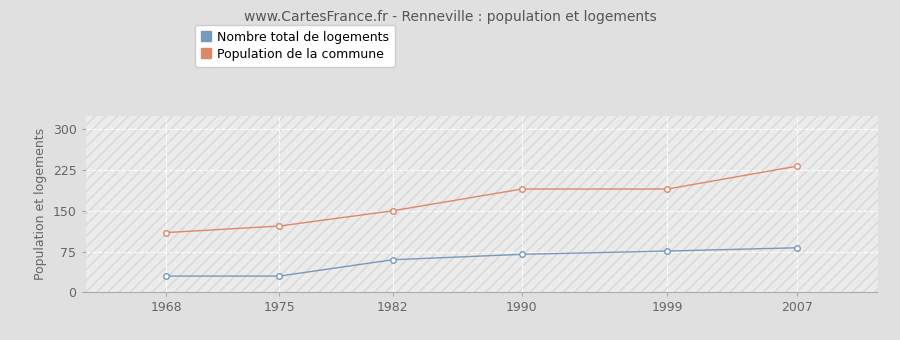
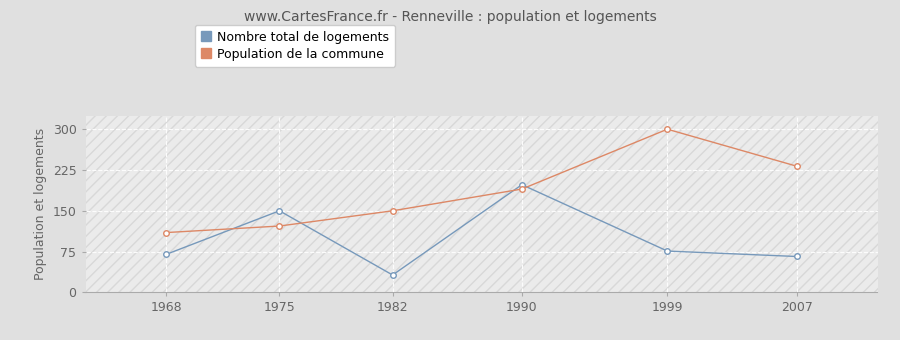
Nombre total de logements/1968: 30 -> 70
Nombre total de logements/1975: 30 -> 150
Nombre total de logements/1982: 60 -> 32
Nombre total de logements/1990: 70 -> 198
Population de la commune/1999: 190 -> 300
Nombre total de logements/2007: 82 -> 66
